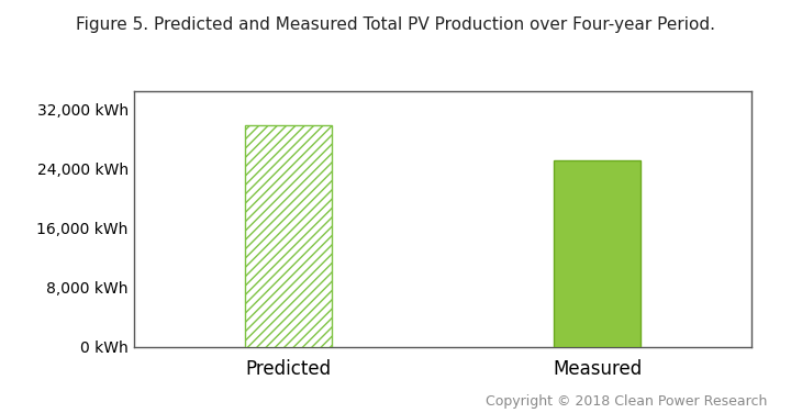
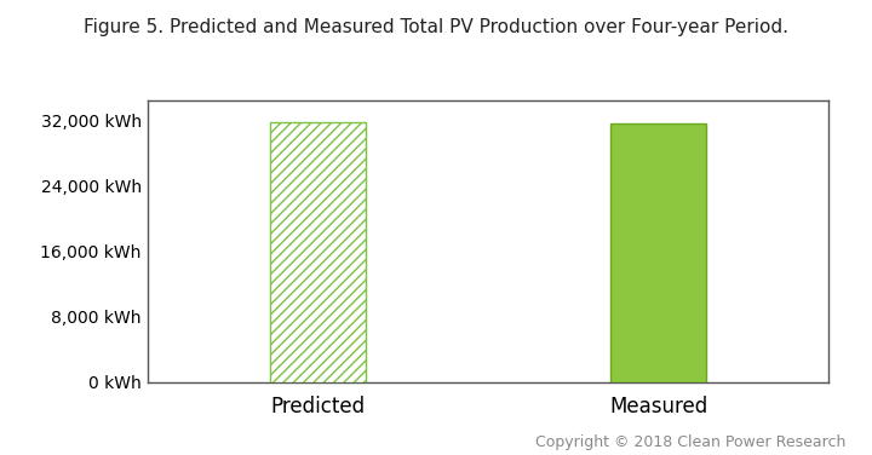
Predicted: 29,800 kWh -> 31,800 kWh
Measured: 25,200 kWh -> 31,700 kWh
